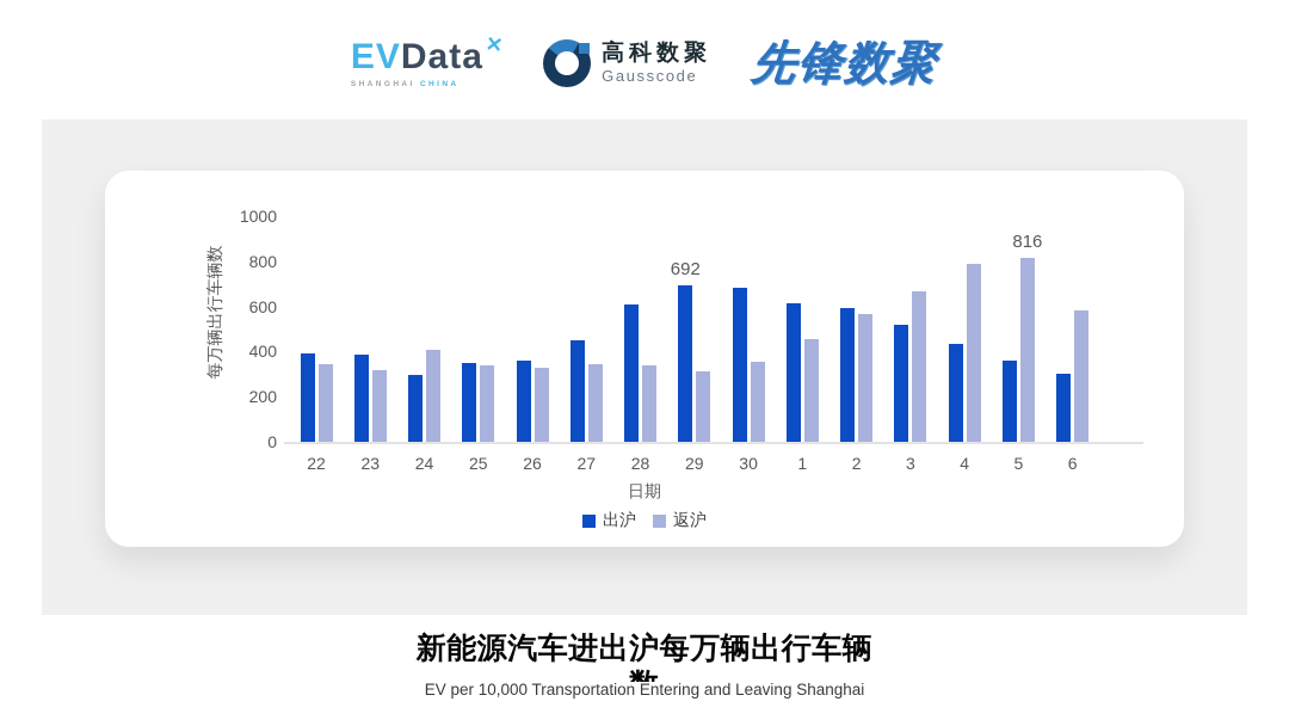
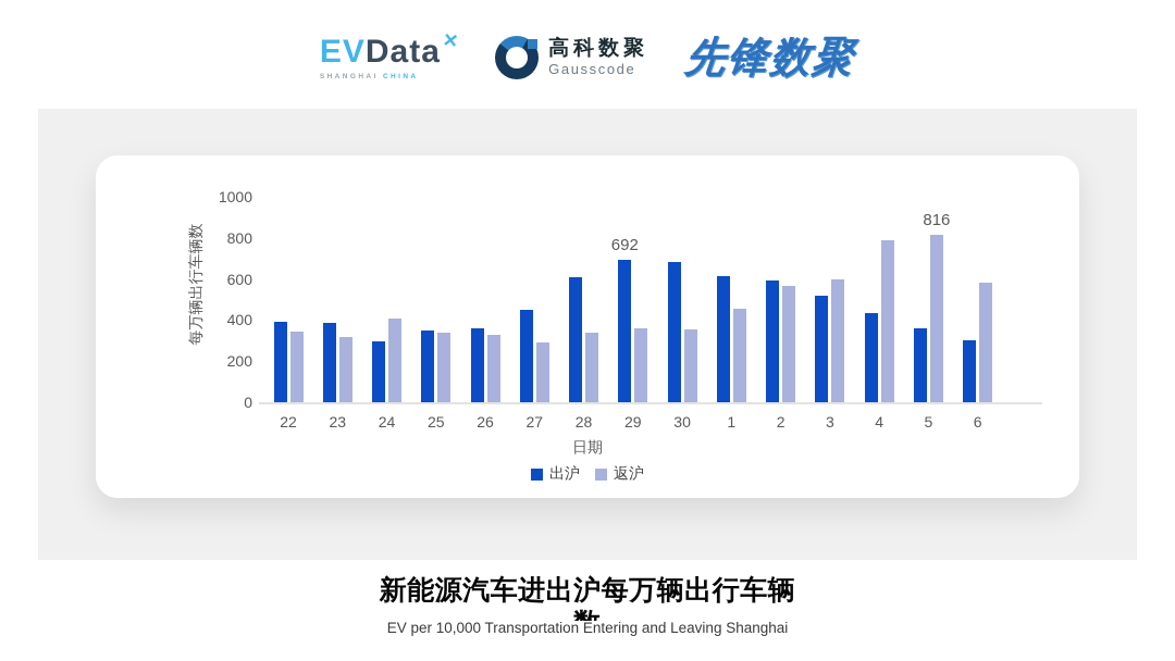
返沪/27: 340 -> 290
返沪/29: 310 -> 360
返沪/3: 660 -> 600
